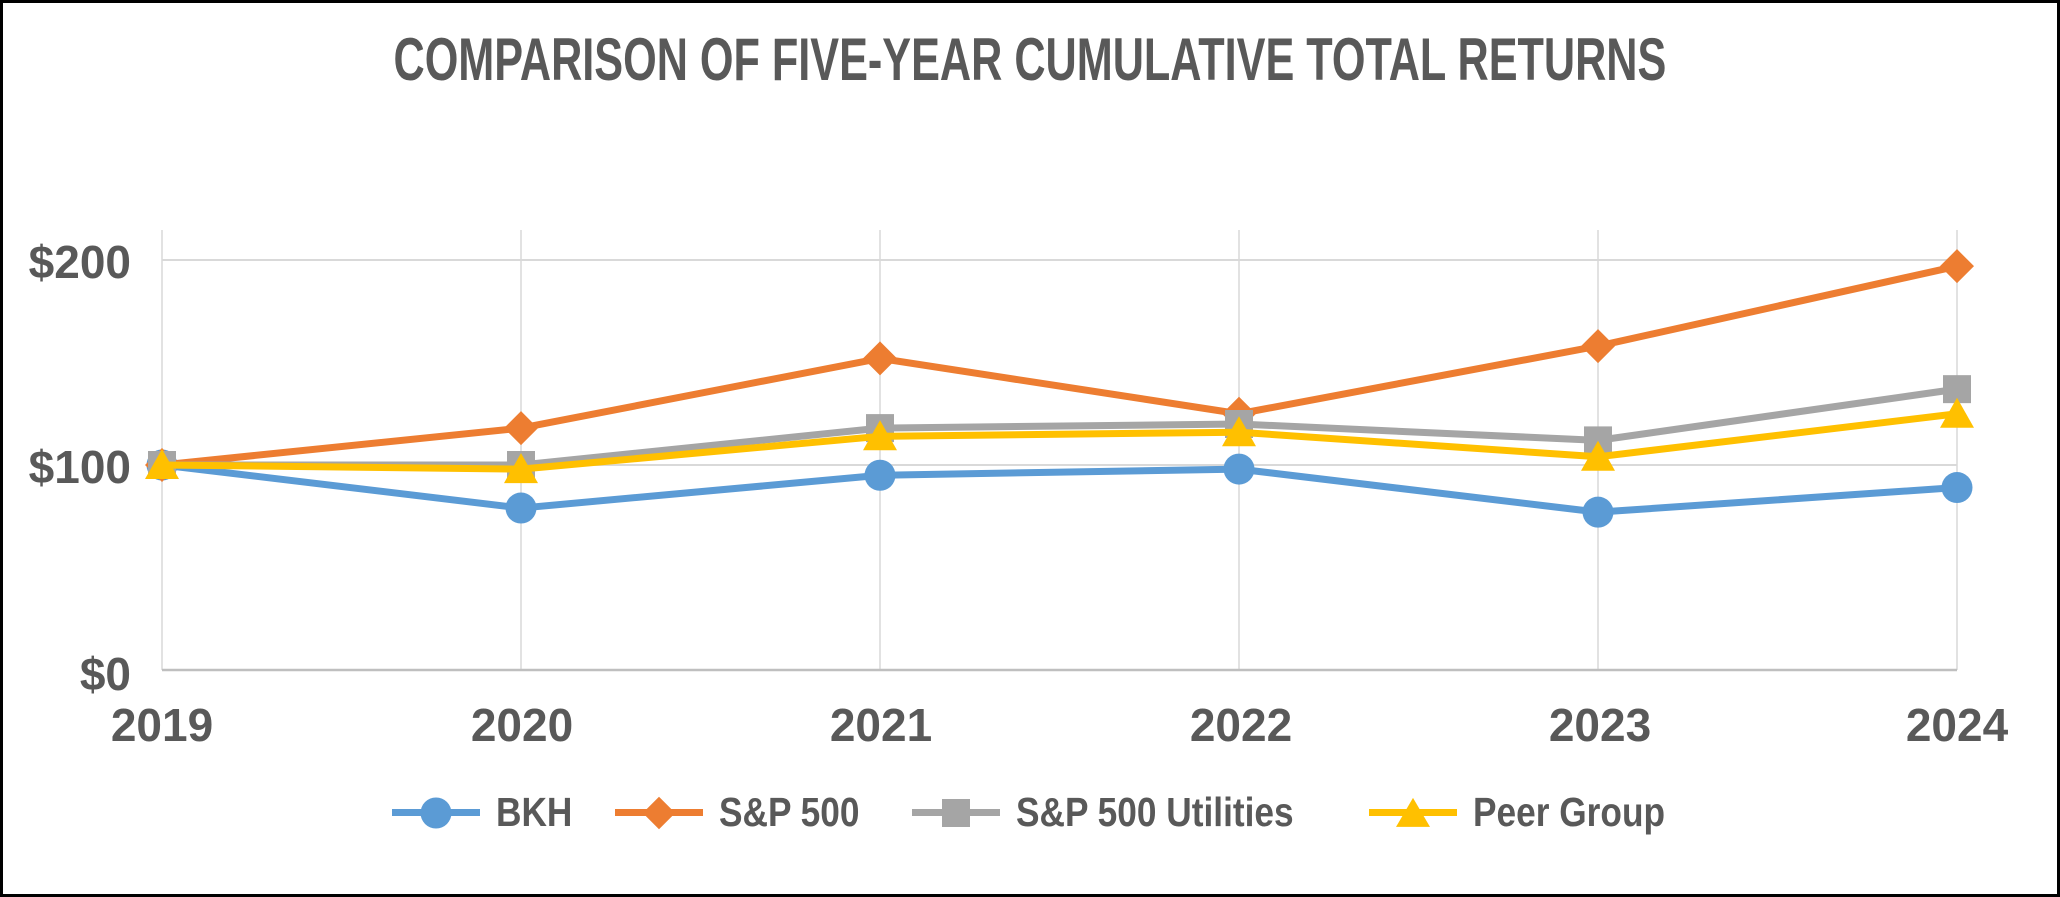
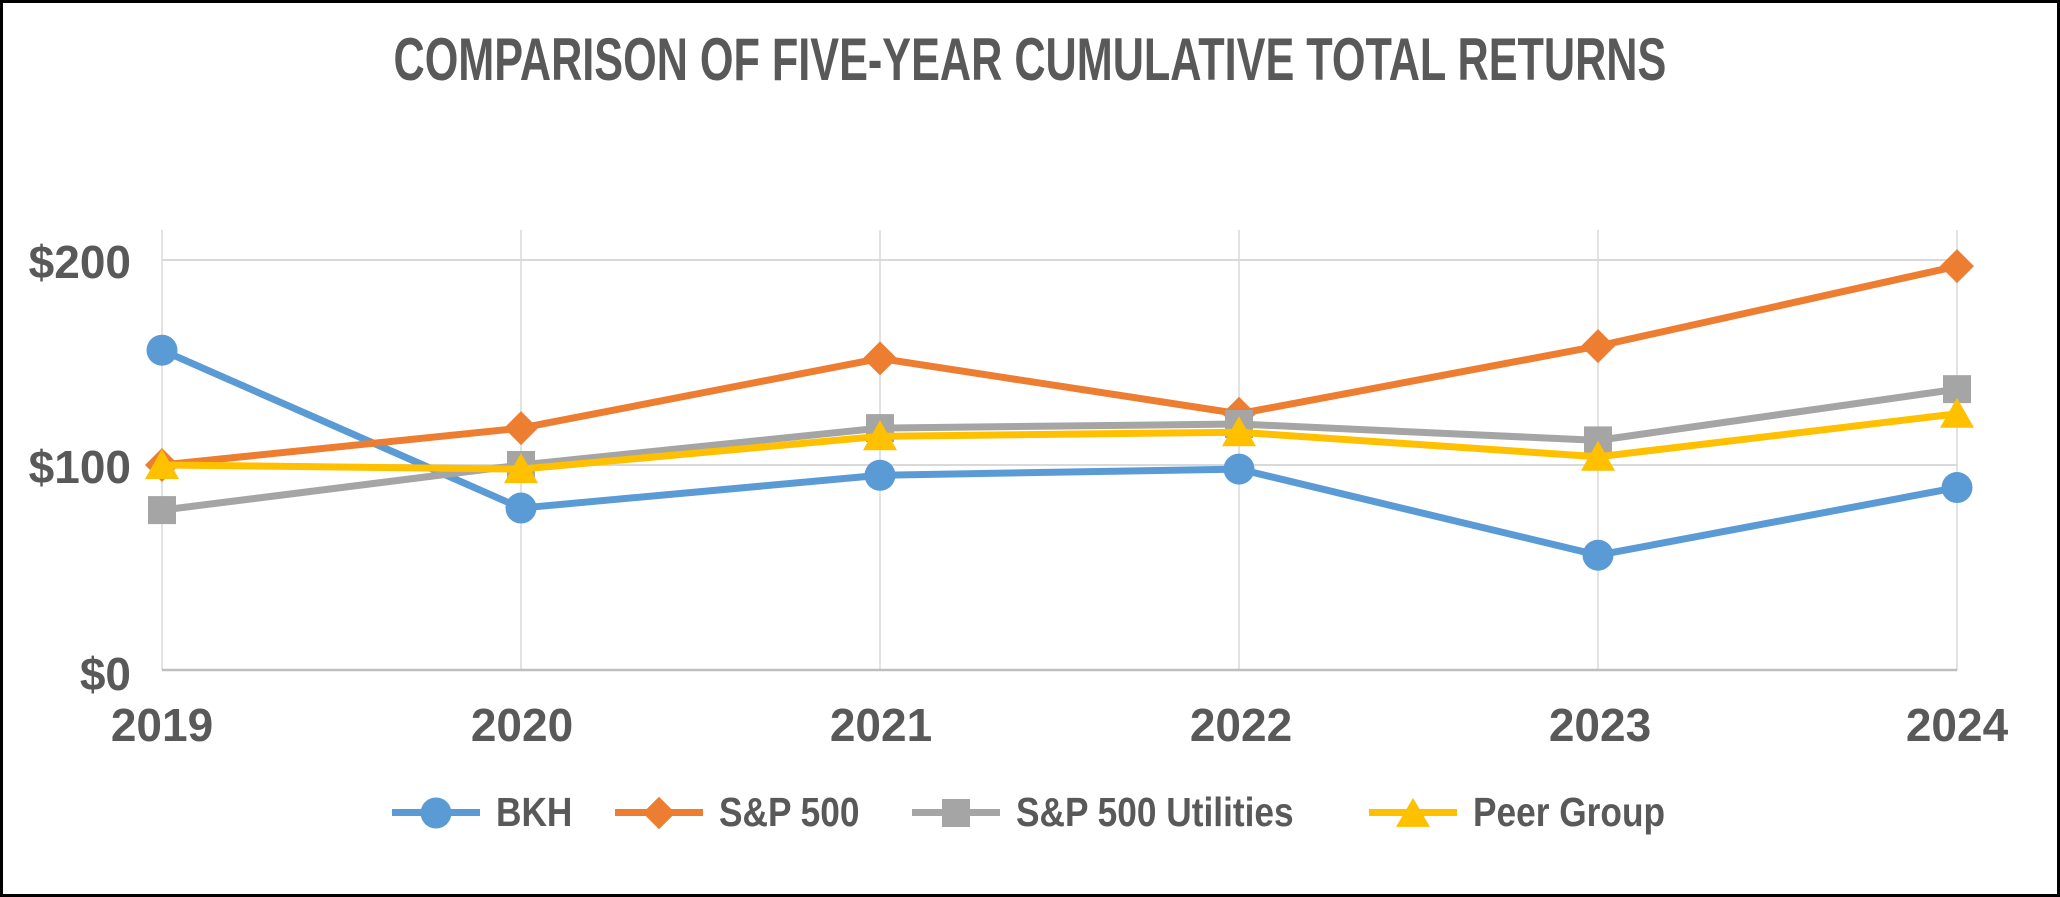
BKH/2019: $100 -> $156
S&P 500 Utilities/2019: $100 -> $78
BKH/2023: $77 -> $56
